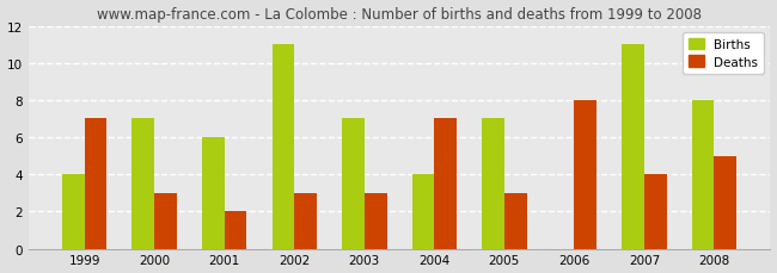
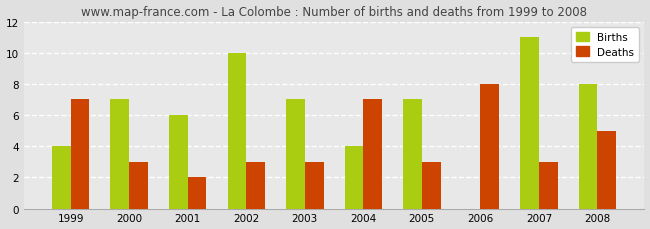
Births/2002: 11 -> 10
Deaths/2007: 4 -> 3
